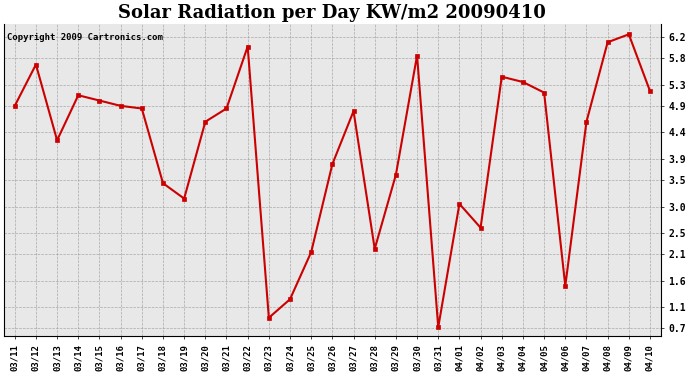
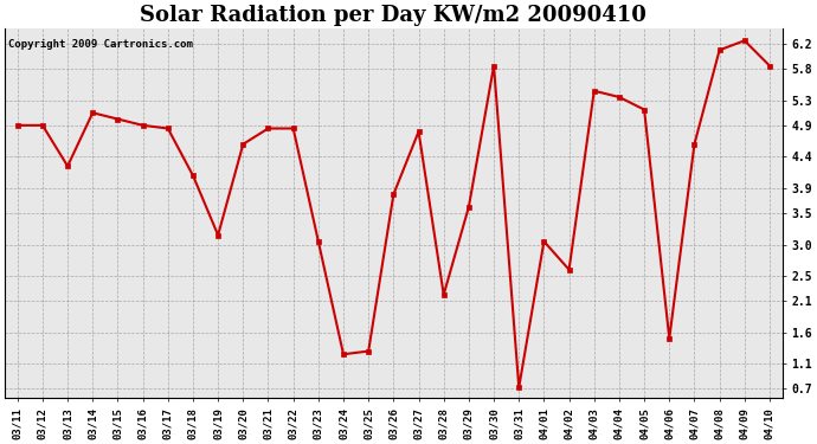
03/12: 5.68 -> 4.90
03/18: 3.44 -> 4.10
03/22: 6.02 -> 4.85
03/23: 0.90 -> 3.05
03/25: 2.14 -> 1.30
04/10: 5.18 -> 5.85
